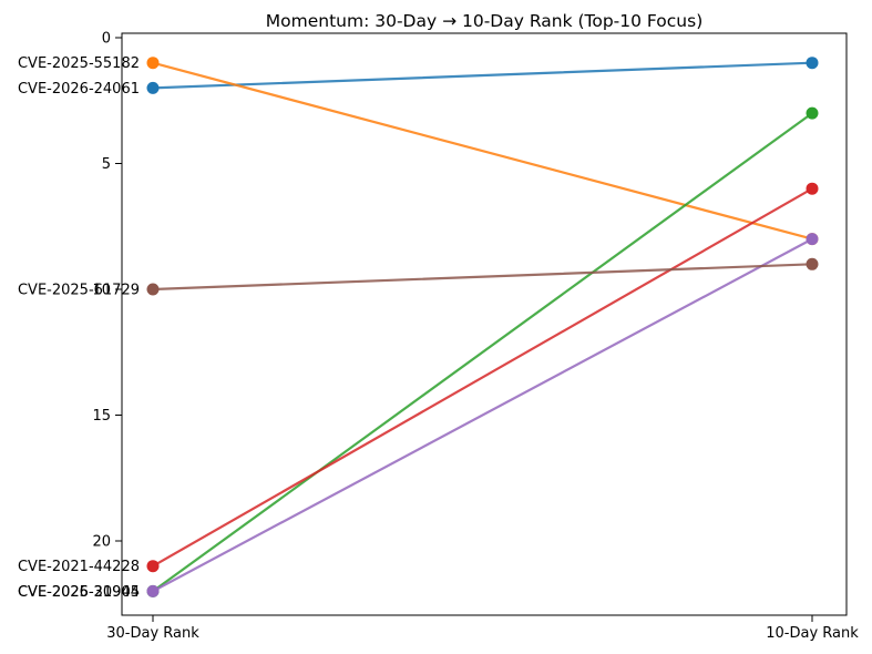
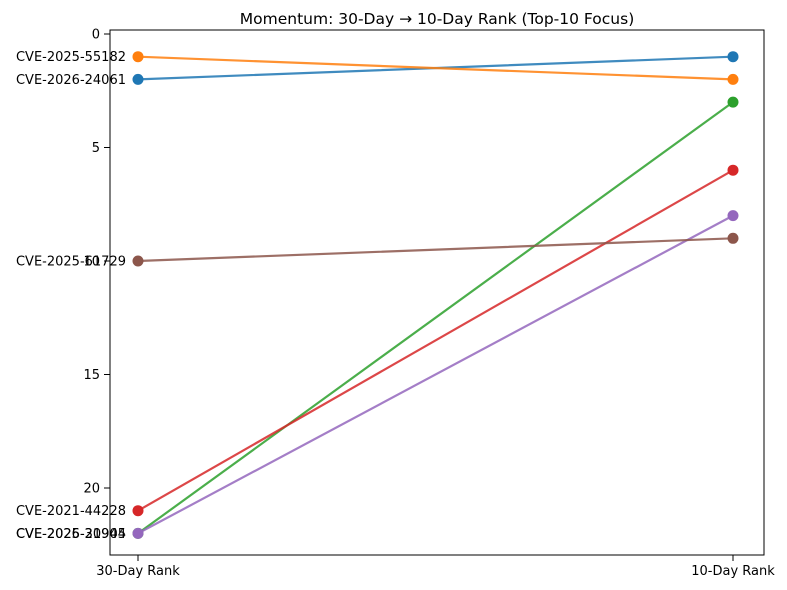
CVE-2025-55182/10-Day Rank: 8 -> 2
